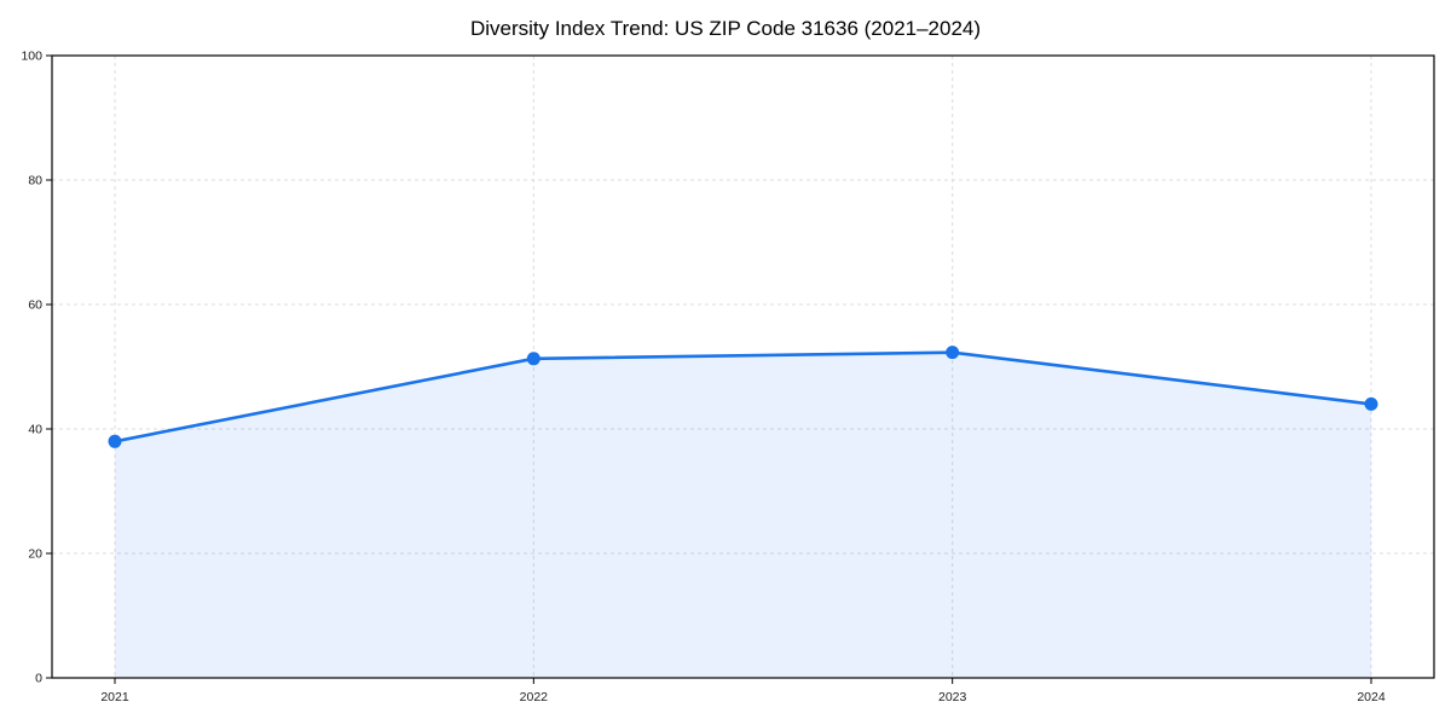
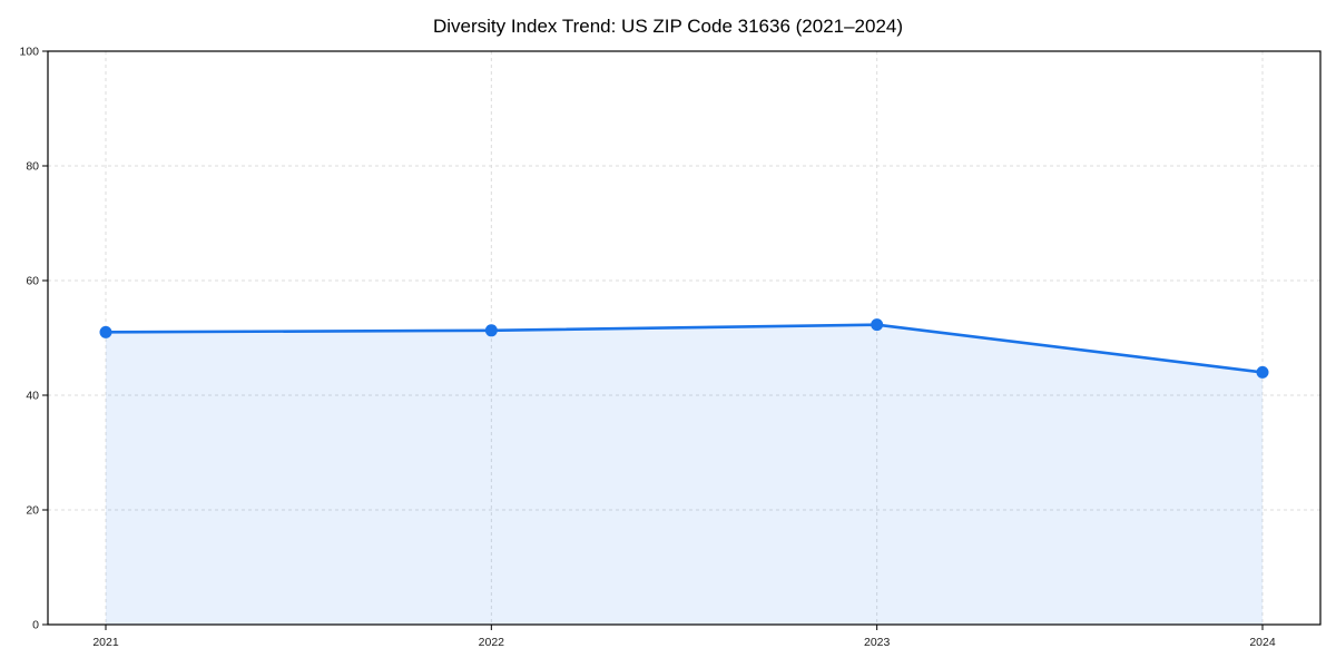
2021: 38 -> 51
